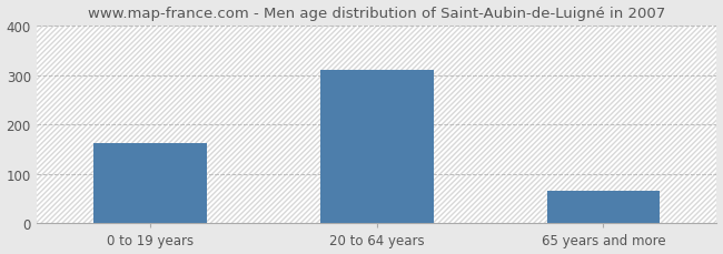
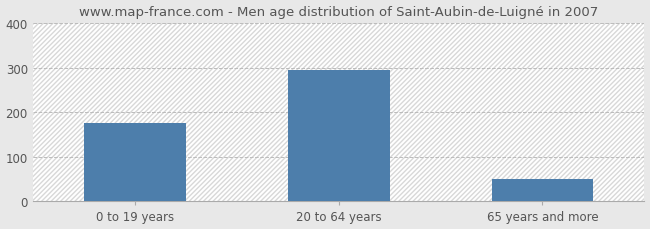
0 to 19 years: 163 -> 175
20 to 64 years: 310 -> 295
65 years and more: 66 -> 50
